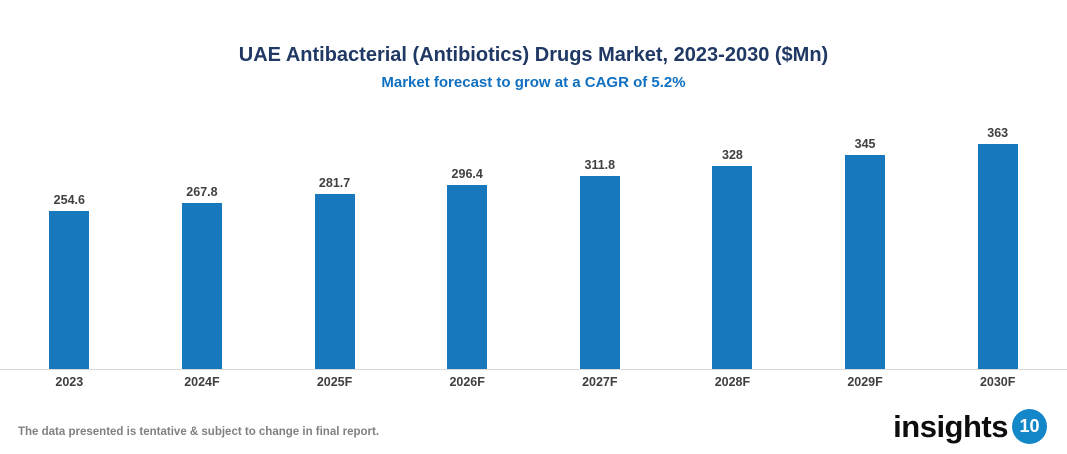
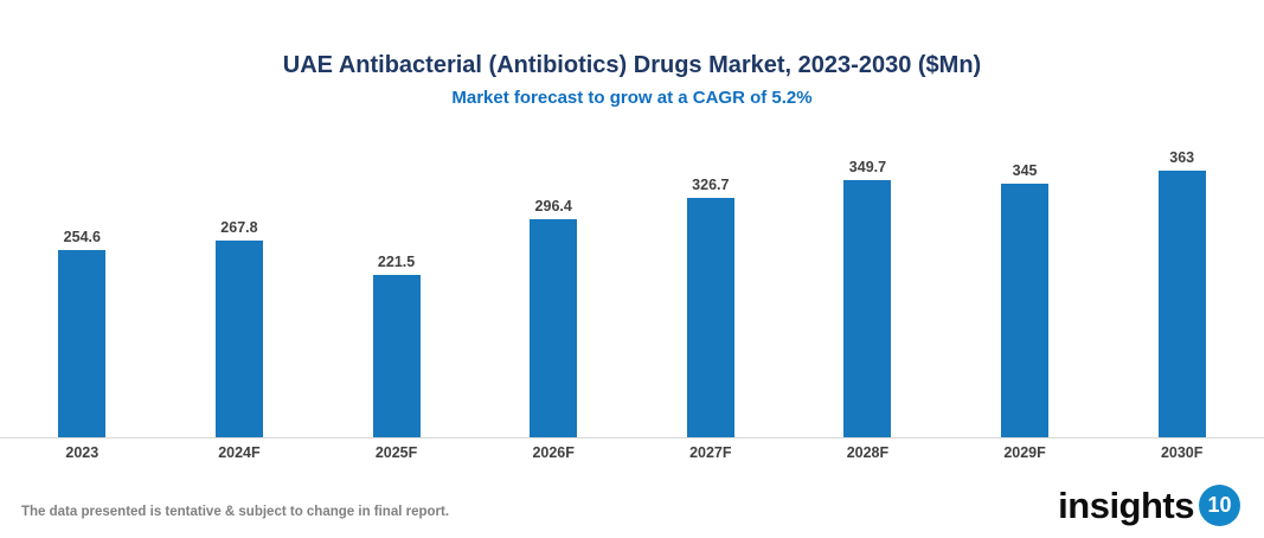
2025F: 281.7 -> 221.5
2027F: 311.8 -> 326.7
2028F: 328 -> 349.7
